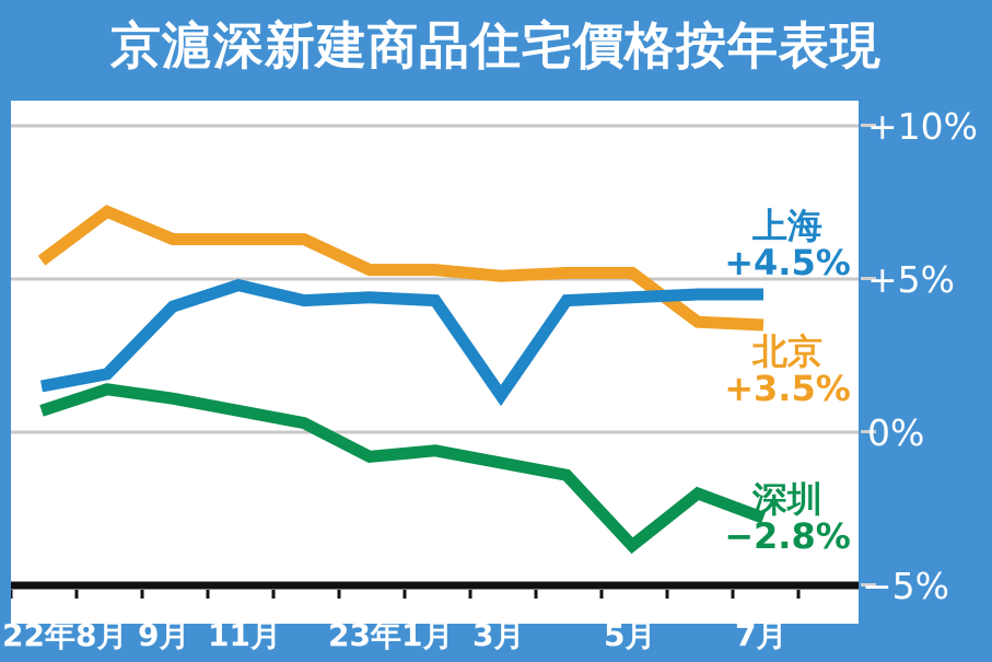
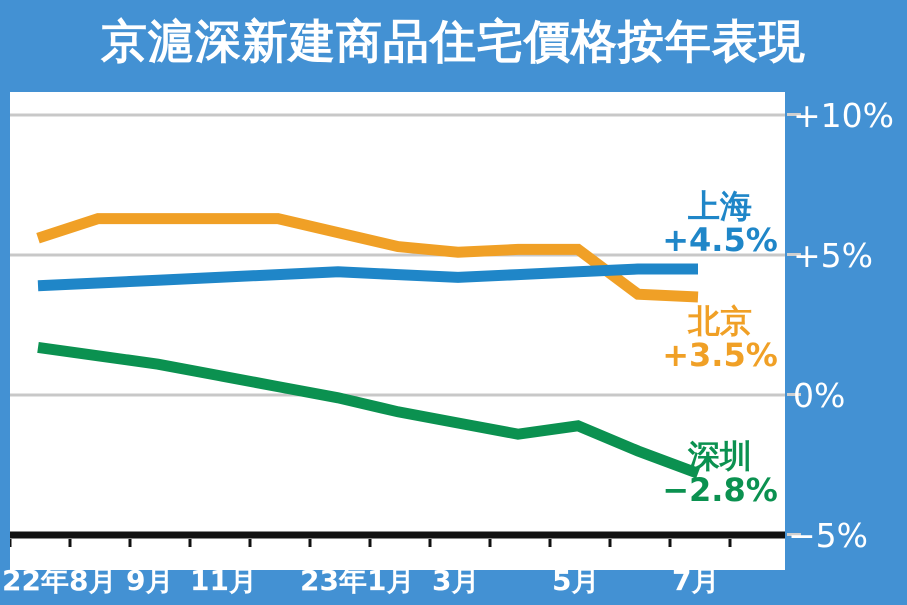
上海/22年8月: 1.5% -> 3.9%
深圳/22年8月: 0.7% -> 1.7%
北京/9月: 7.2% -> 6.3%
上海/9月: 1.9% -> 4.0%
上海/11月: 4.8% -> 4.2%
北京/23年1月: 5.3% -> 5.8%
深圳/23年1月: -0.8% -> -0.1%
上海/3月: 1.2% -> 4.2%
深圳/5月: -3.7% -> -1.1%
